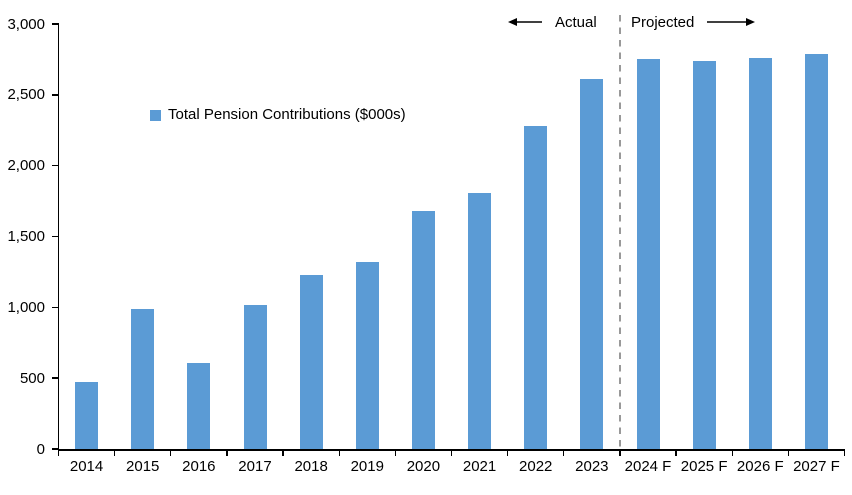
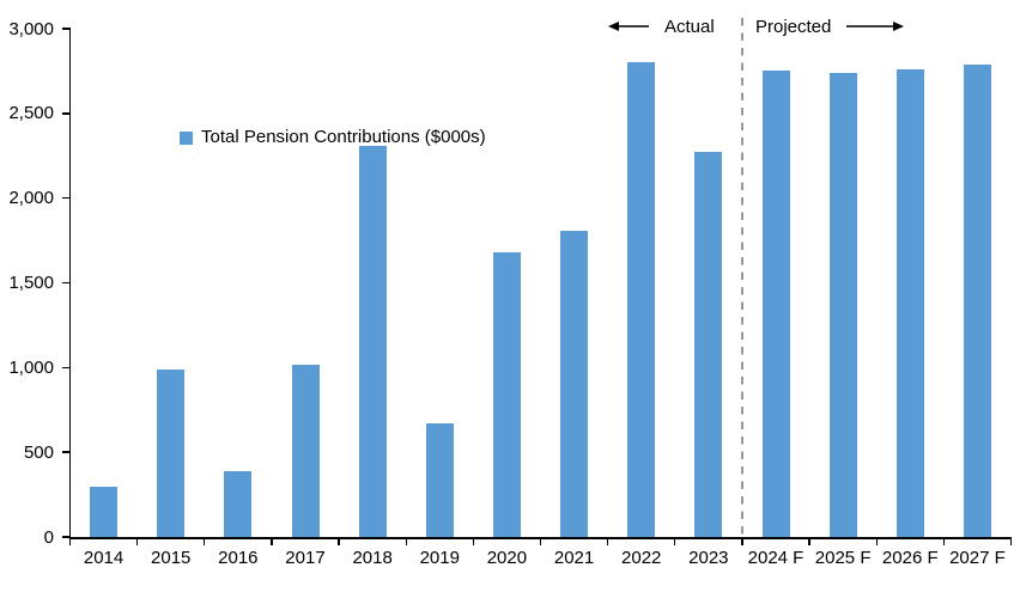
2014: 470 -> 300
2016: 610 -> 390
2018: 1230 -> 2310
2019: 1320 -> 670
2022: 2280 -> 2800
2023: 2610 -> 2270
